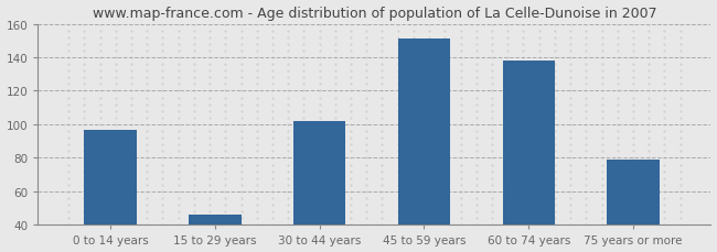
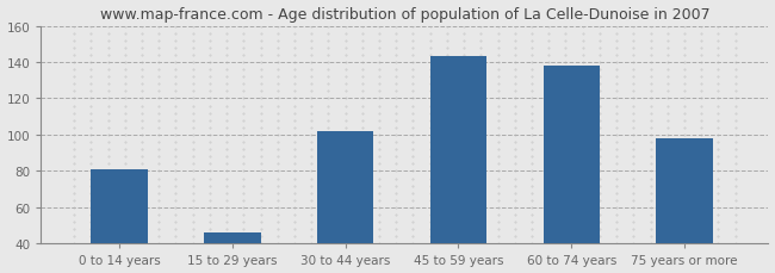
0 to 14 years: 97 -> 81
45 to 59 years: 151 -> 143
75 years or more: 79 -> 98
